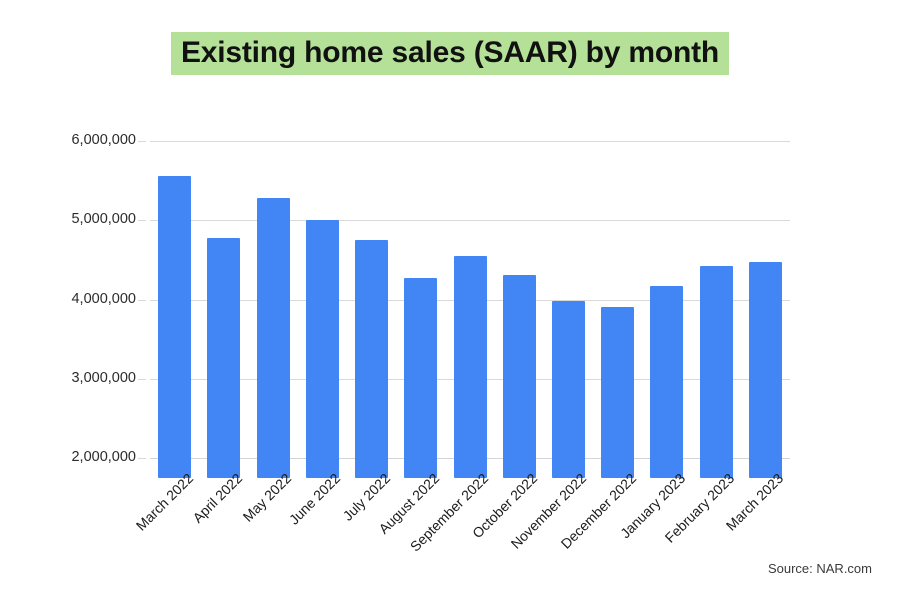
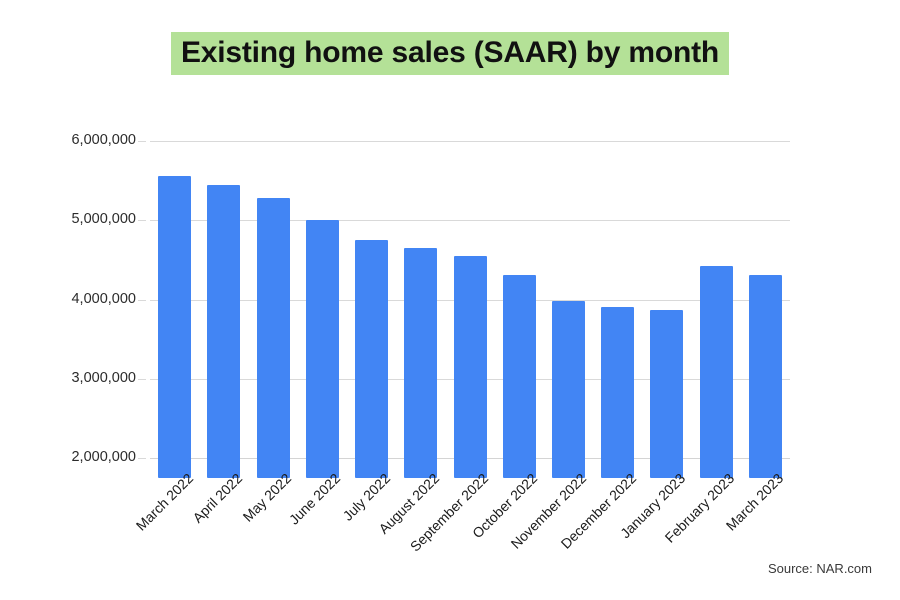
April 2022: 4900000 -> 5600000
August 2022: 4400000 -> 4800000
January 2023: 4300000 -> 4000000
March 2023: 4600000 -> 4400000
